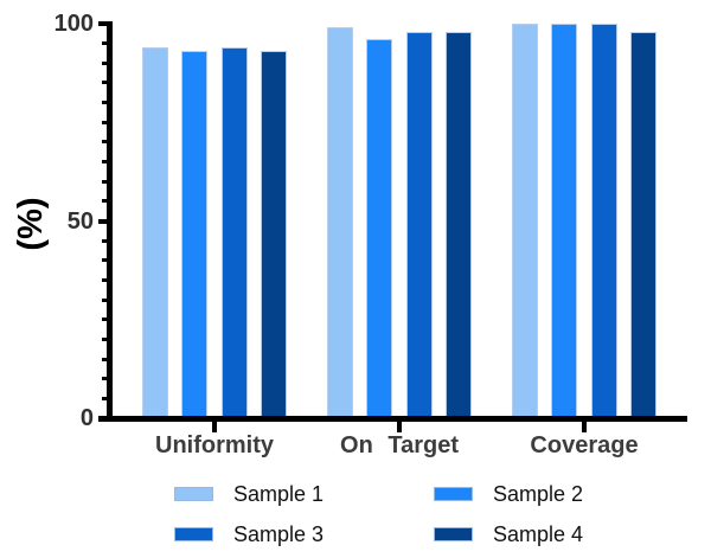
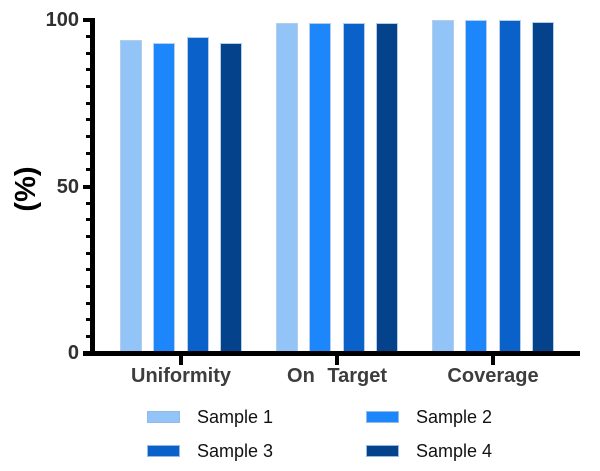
Sample 3/Uniformity: 94 -> 95
Sample 2/On Target: 96 -> 99
Sample 3/On Target: 98 -> 99
Sample 4/On Target: 98 -> 99
Sample 4/Coverage: 98 -> 100
